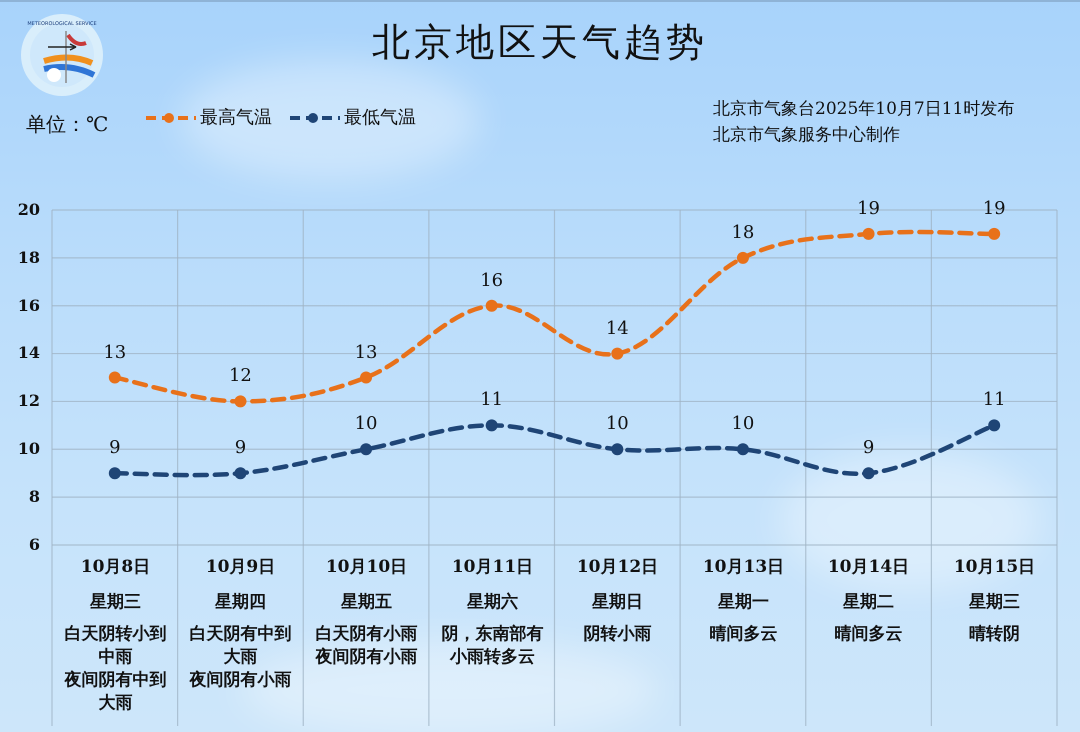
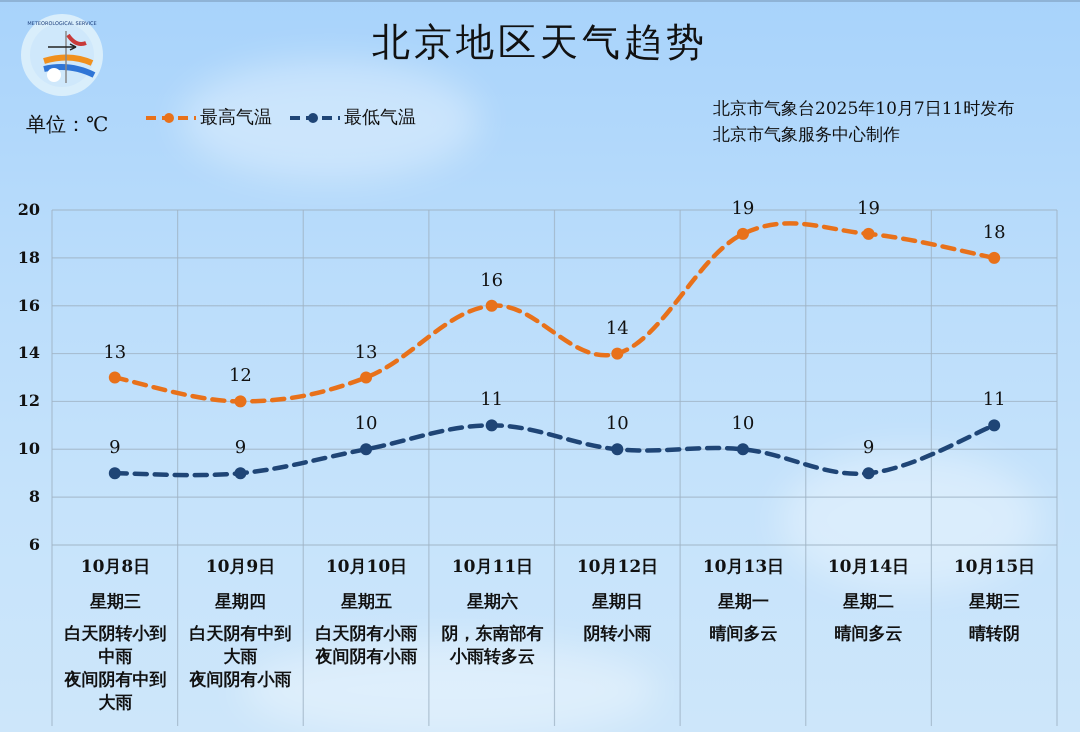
最高气温/10月13日: 18 -> 19
最高气温/10月15日: 19 -> 18
